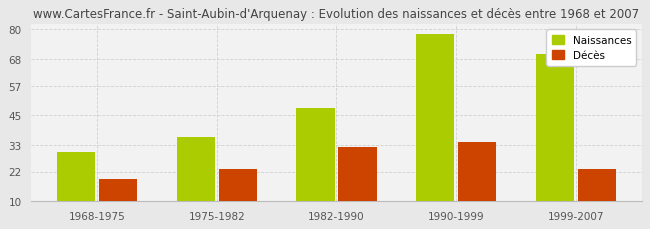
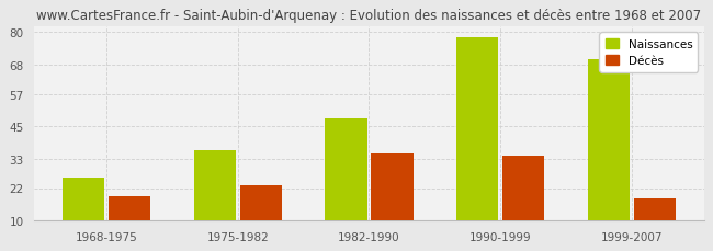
Naissances/1968-1975: 30 -> 26
Décès/1982-1990: 32 -> 35
Décès/1999-2007: 23 -> 18
